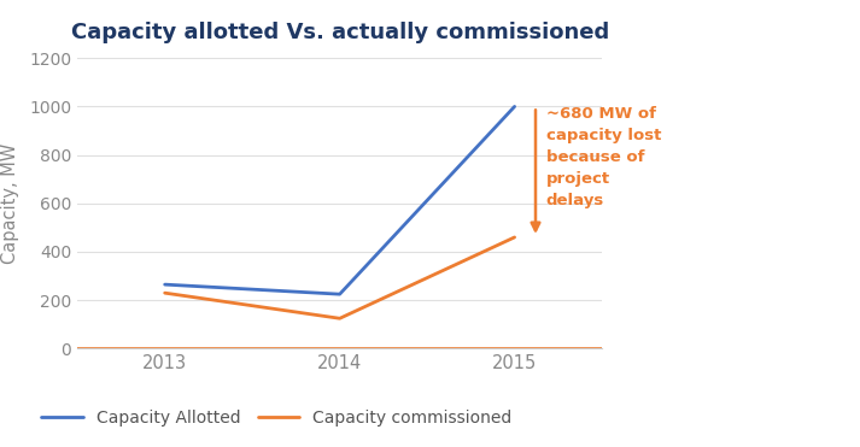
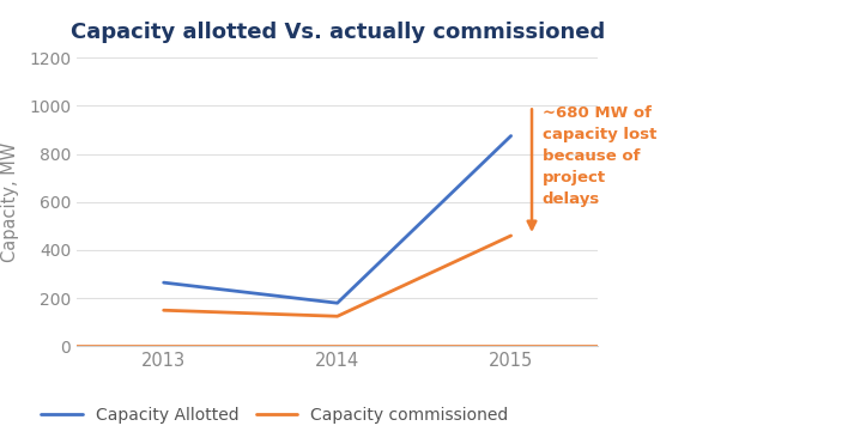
Capacity commissioned/2013: 230 -> 150
Capacity Allotted/2014: 225 -> 180
Capacity Allotted/2015: 1000 -> 875
